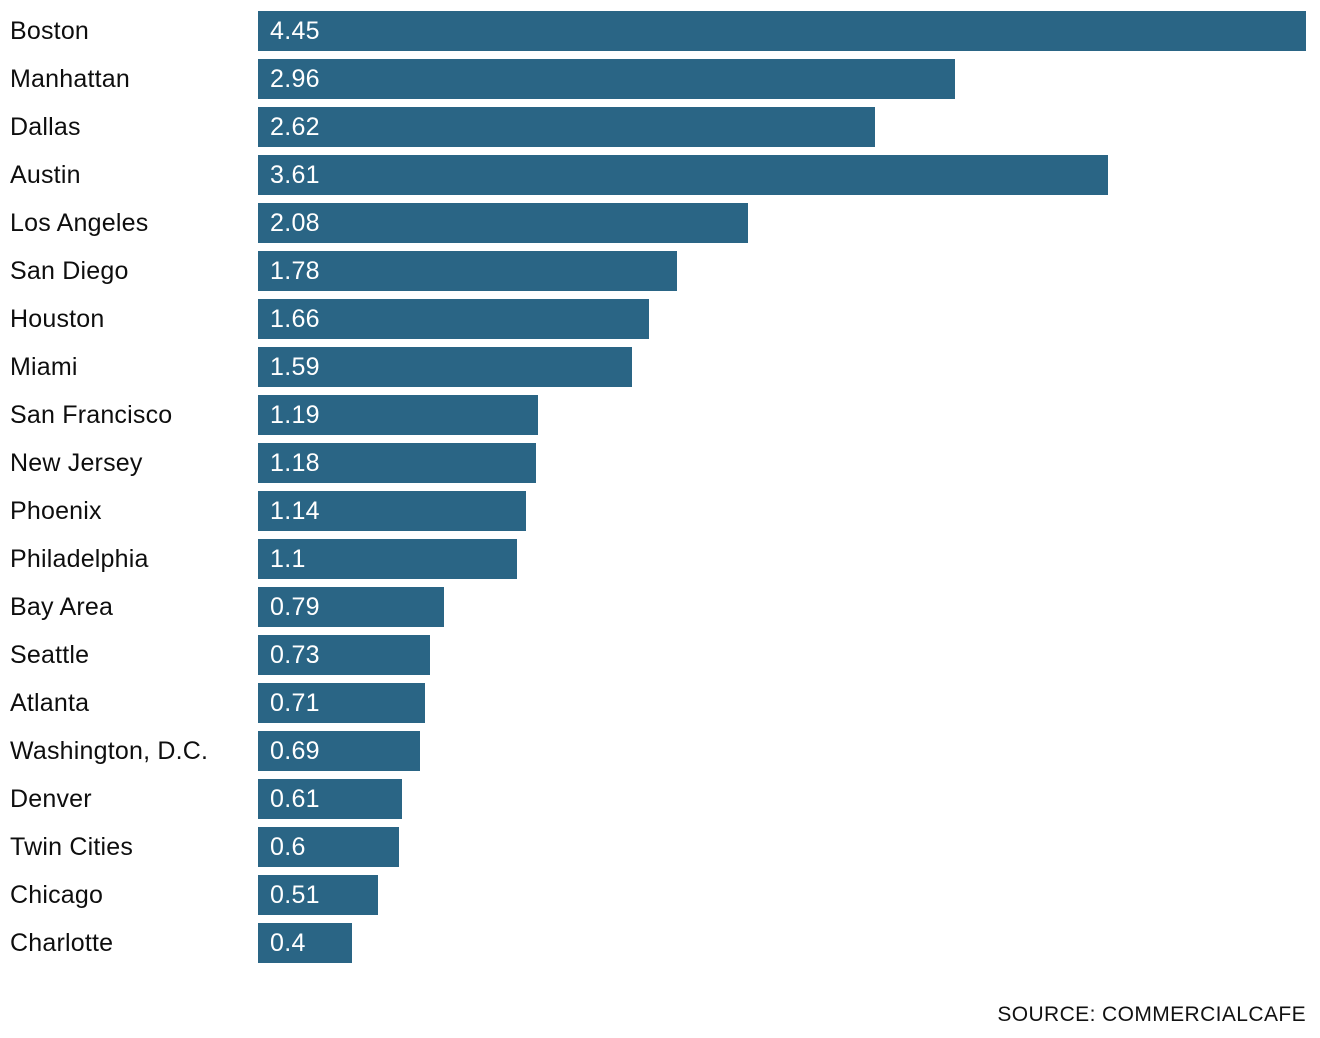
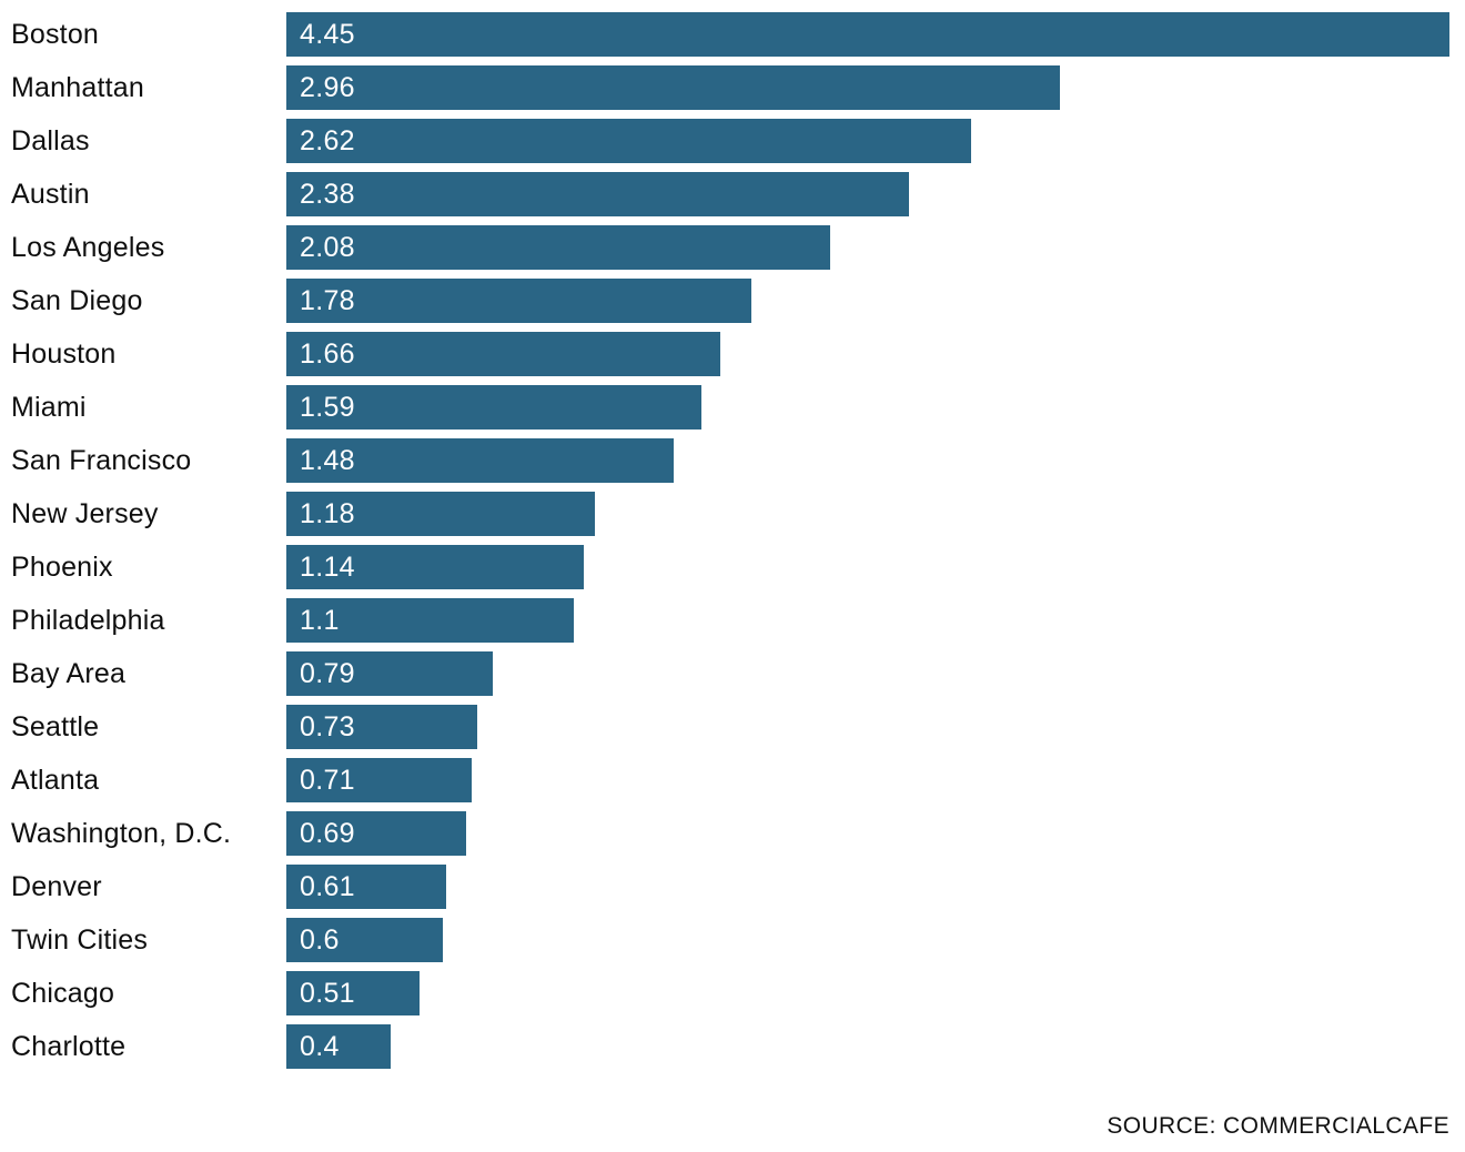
Austin: 3.61 -> 2.38
San Francisco: 1.19 -> 1.48
